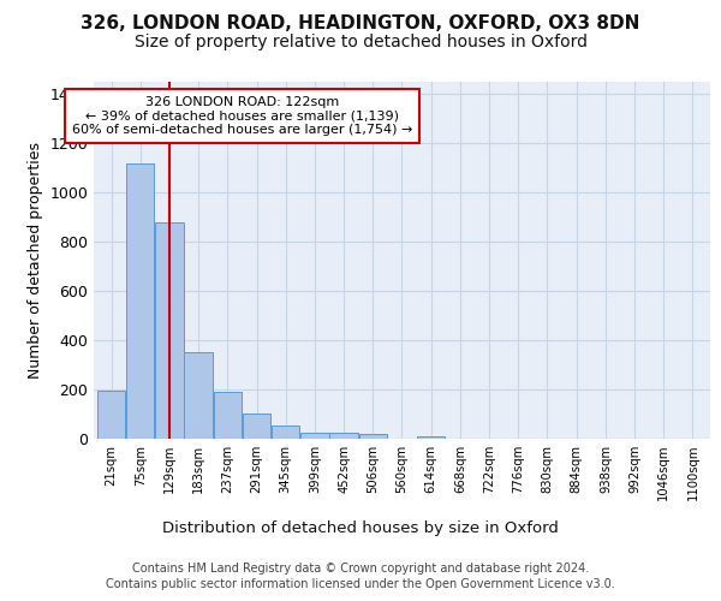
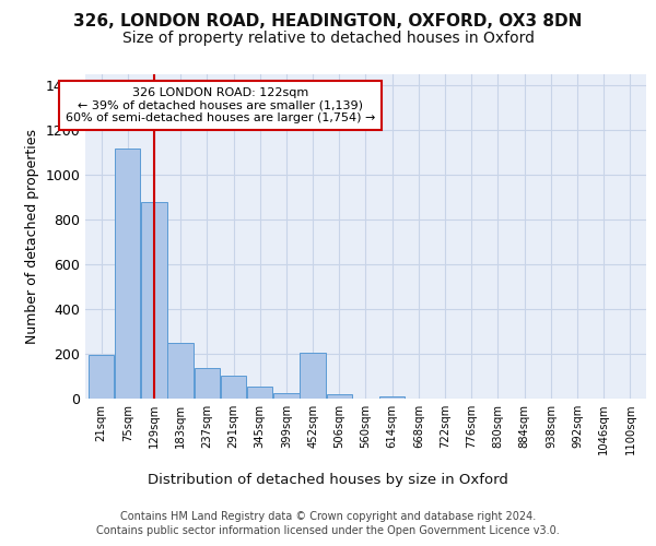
183sqm: 352 -> 250
237sqm: 191 -> 135
452sqm: 22 -> 205
